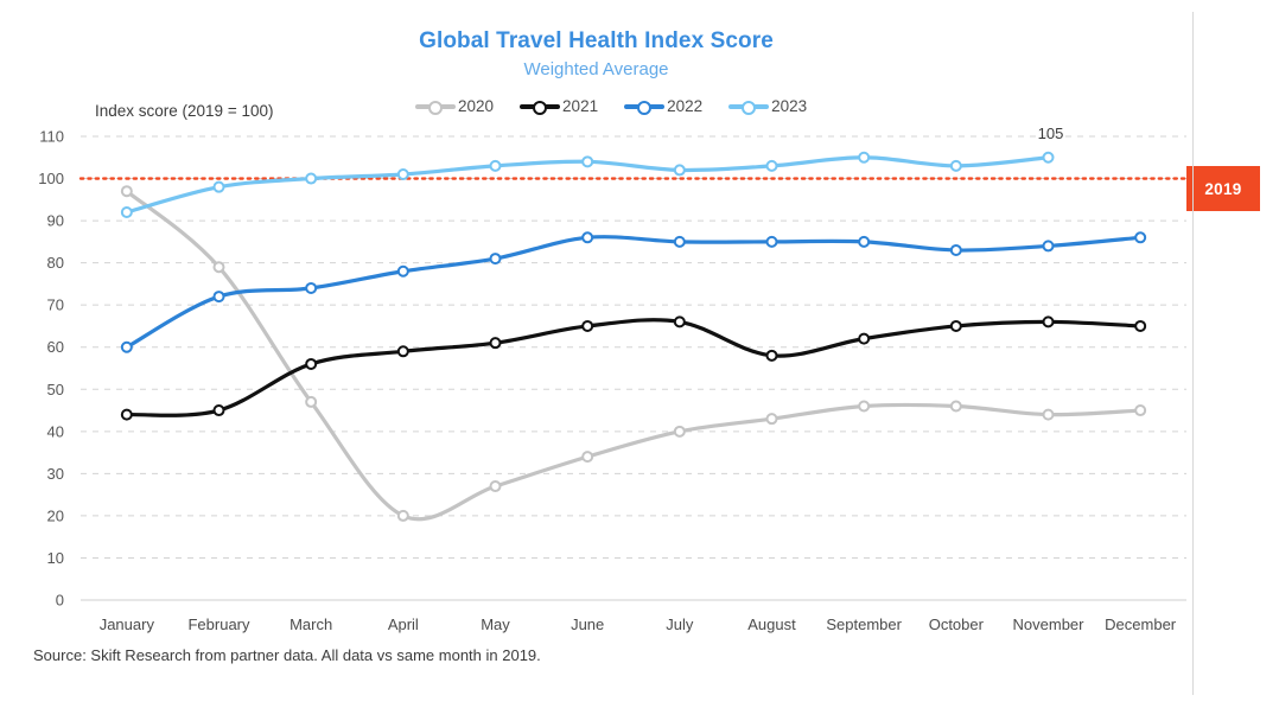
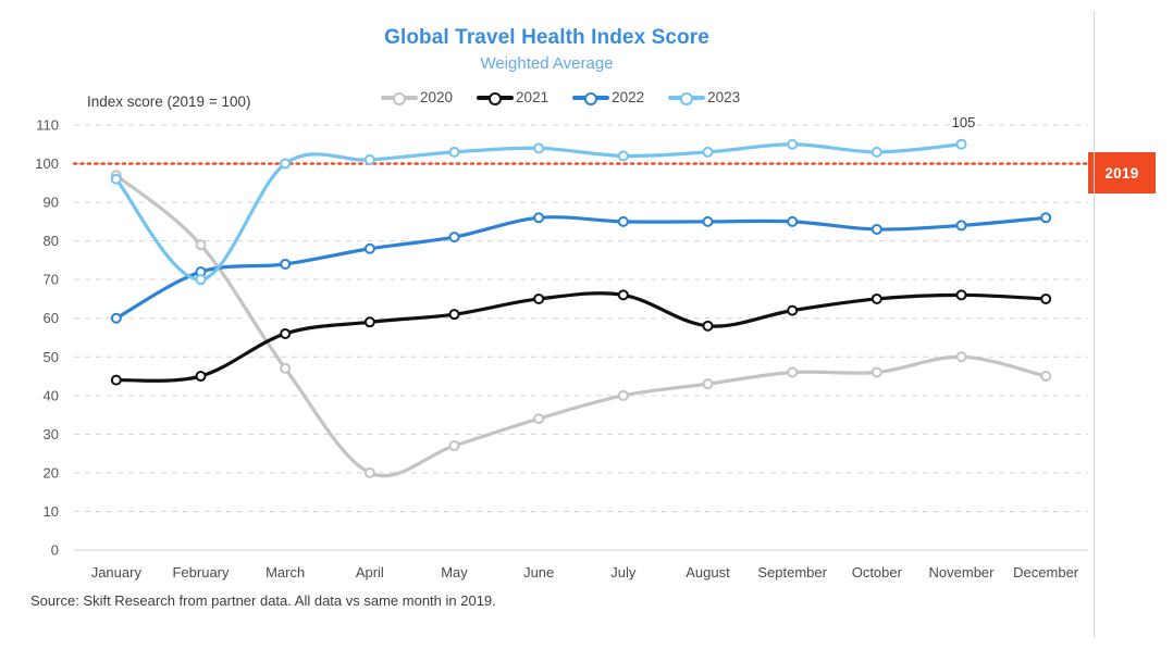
2023/January: 92 -> 96
2023/February: 98 -> 70
2020/November: 44 -> 50
